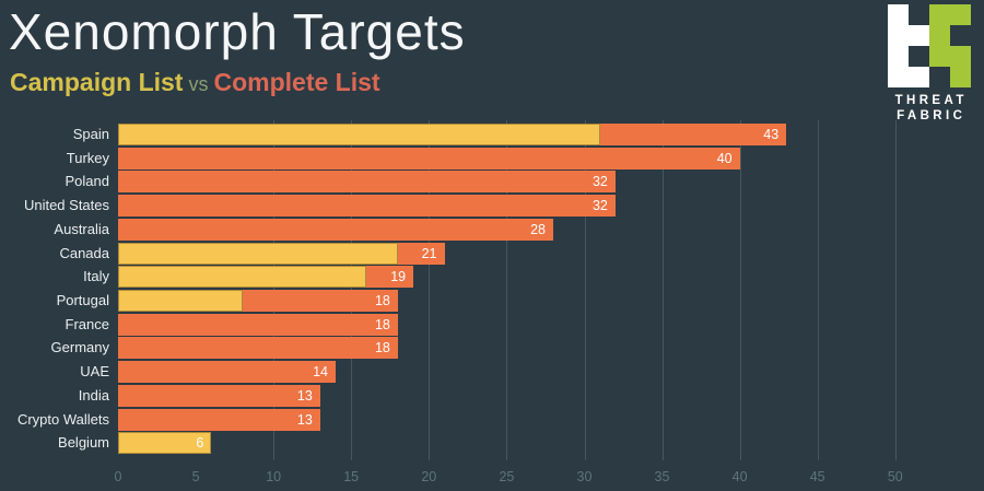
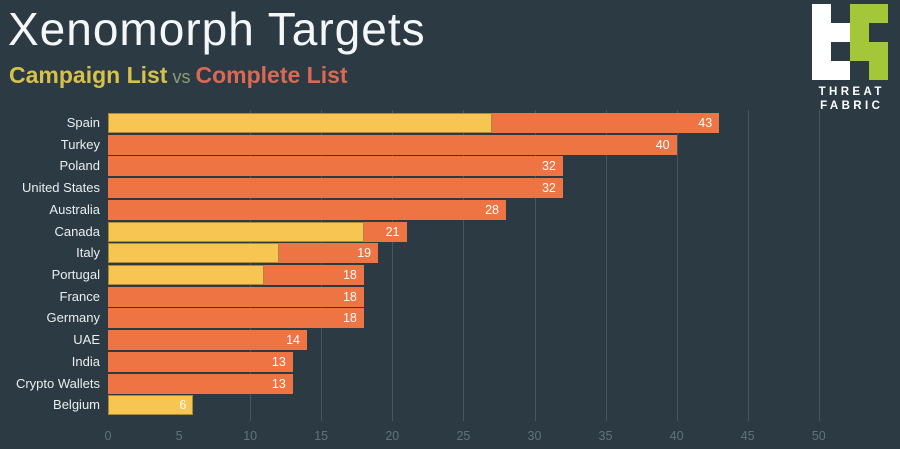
Campaign List/Spain: 31 -> 27
Campaign List/Italy: 16 -> 12
Campaign List/Portugal: 8 -> 11
